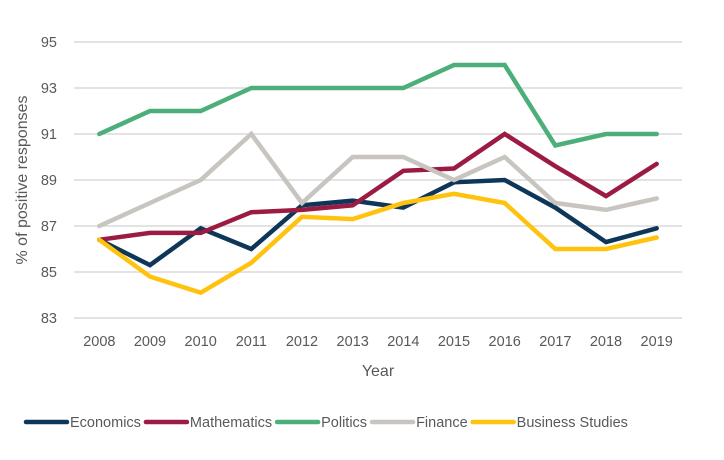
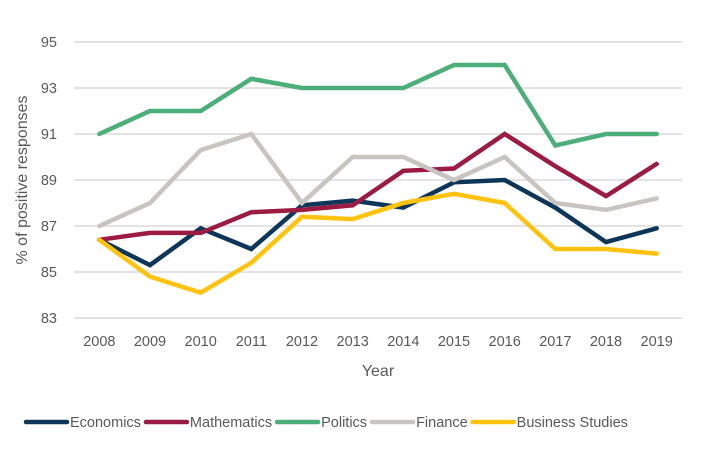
Finance/2010: 89.0 -> 90.3
Politics/2011: 93.0 -> 93.4
Business Studies/2019: 86.5 -> 85.8
